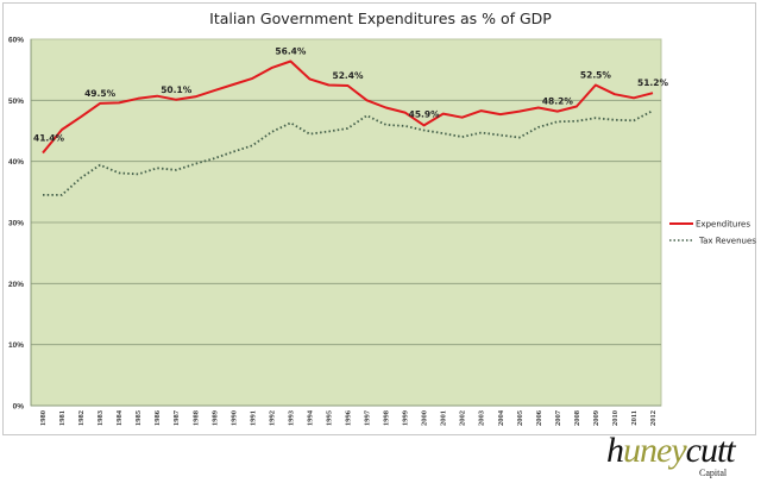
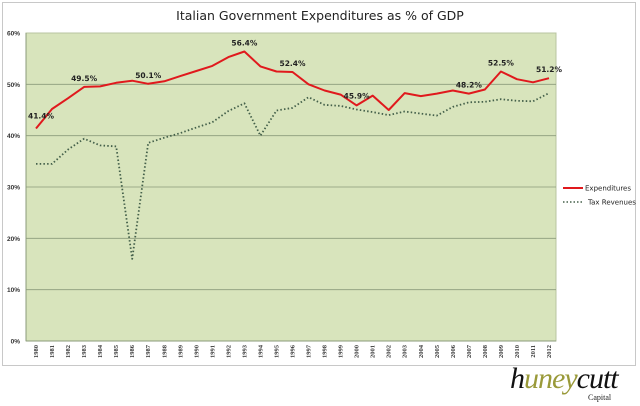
Tax Revenues/1986: 39% -> 16%
Tax Revenues/1994: 44% -> 40%
Expenditures/2002: 47% -> 45%
